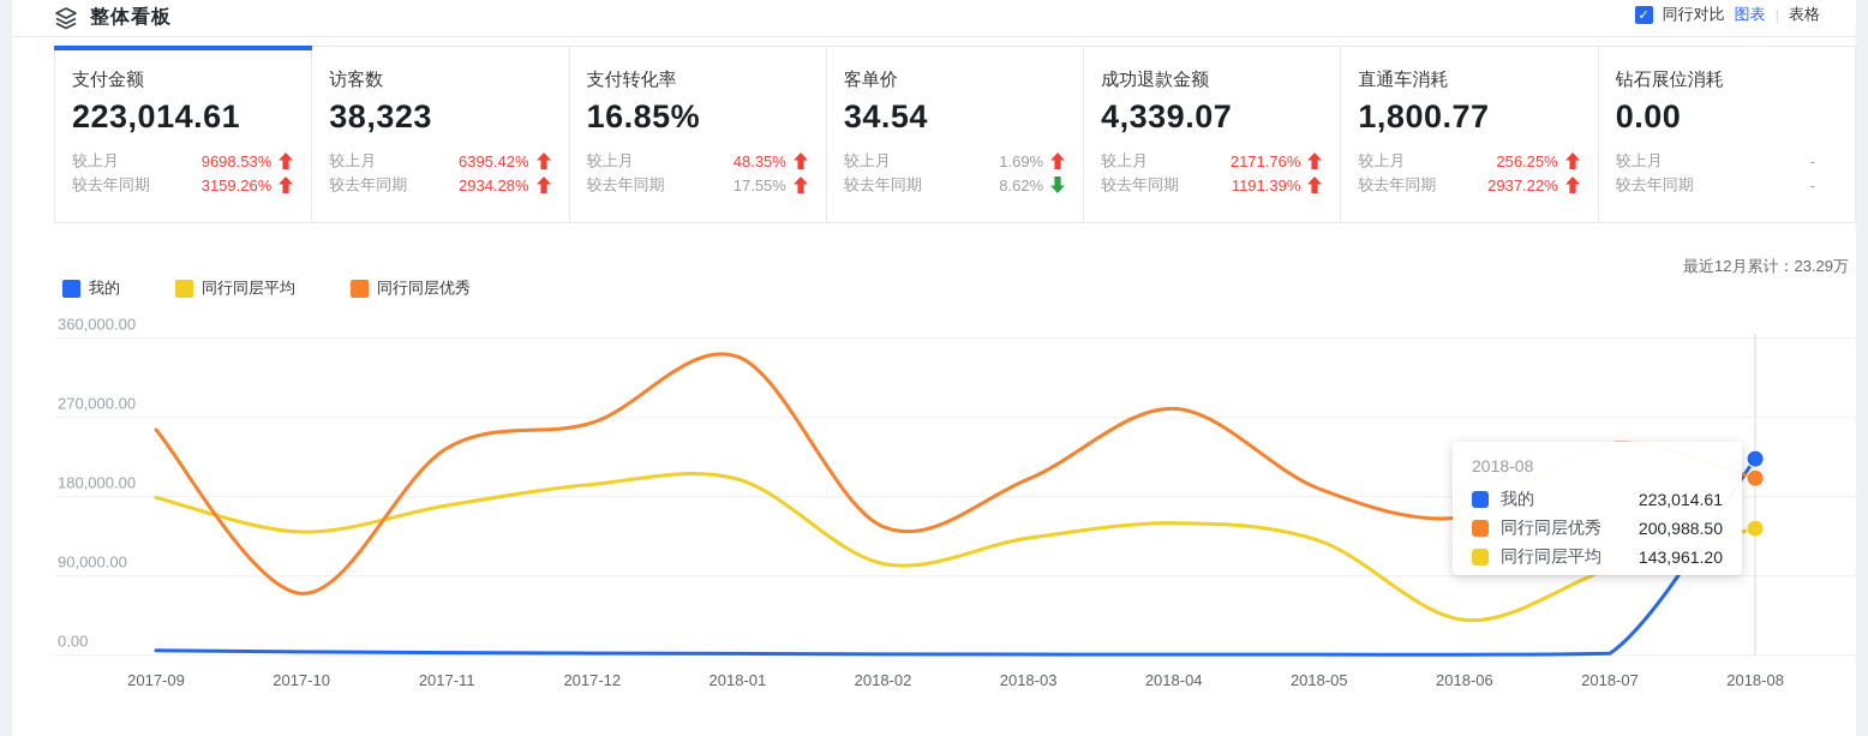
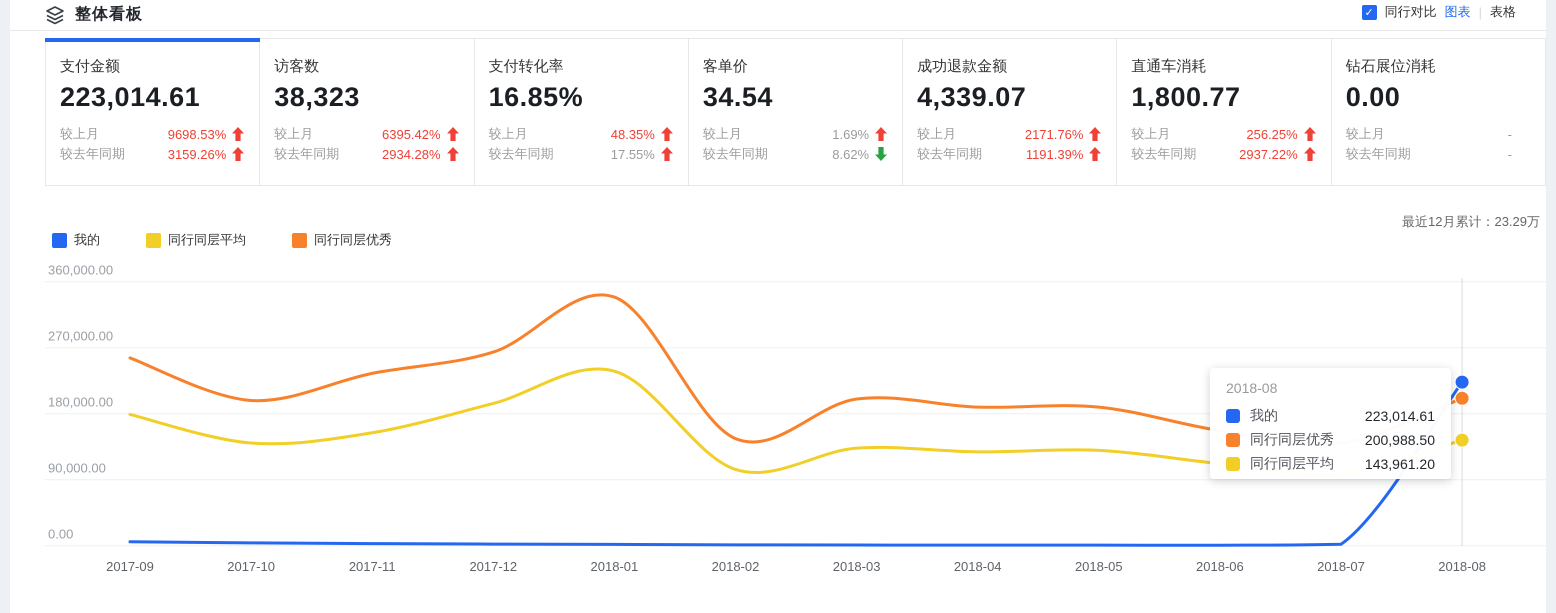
同行同层优秀/2017-10: 70000 -> 200000
同行同层平均/2017-11: 170000 -> 150000
同行同层平均/2018-01: 200000 -> 240000
同行同层平均/2018-04: 150000 -> 130000
同行同层优秀/2018-04: 280000 -> 190000
同行同层平均/2018-06: 40000 -> 110000
同行同层优秀/2018-07: 240000 -> 140000
